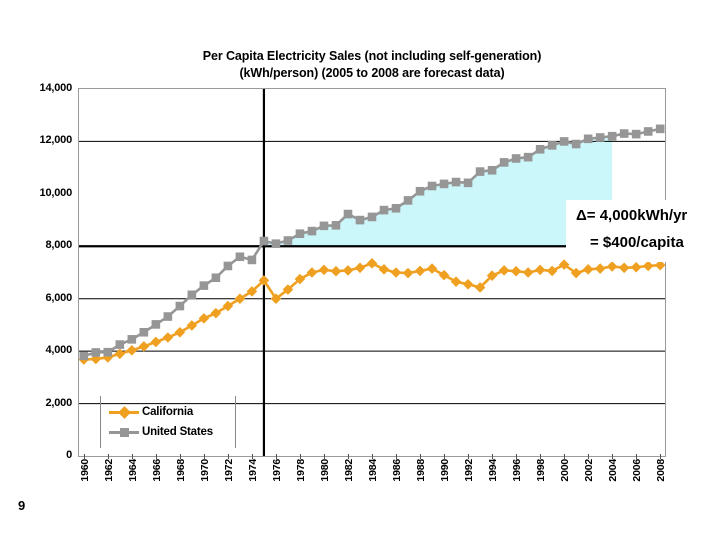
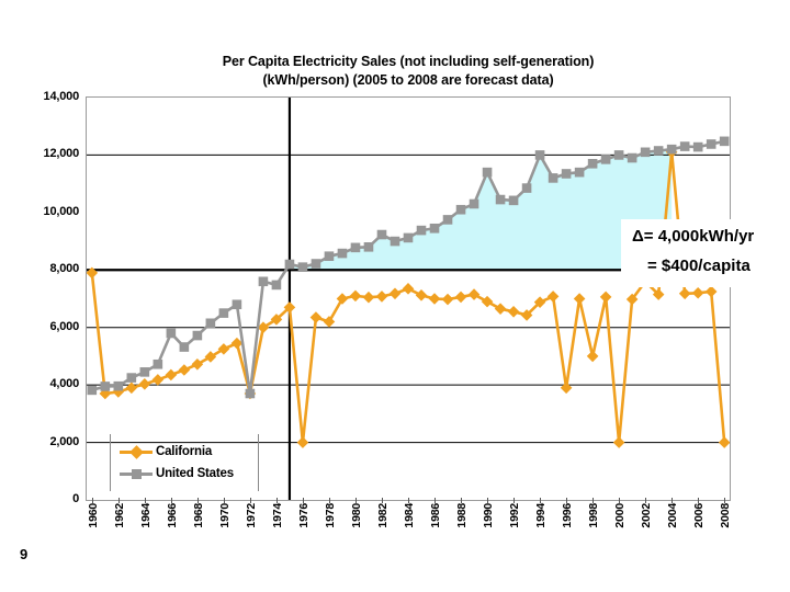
California/1960: 3700 -> 7900
United States/1966: 5000 -> 5800
California/1972: 5700 -> 3700
United States/1972: 7200 -> 3700
California/1976: 6000 -> 2000
California/1978: 6800 -> 6200
United States/1990: 10400 -> 11400
United States/1994: 10900 -> 12000
California/1996: 7000 -> 3900
California/1998: 7100 -> 5000
California/2000: 7300 -> 2000
California/2002: 7100 -> 7600
California/2004: 7200 -> 12100
California/2008: 7300 -> 2000
